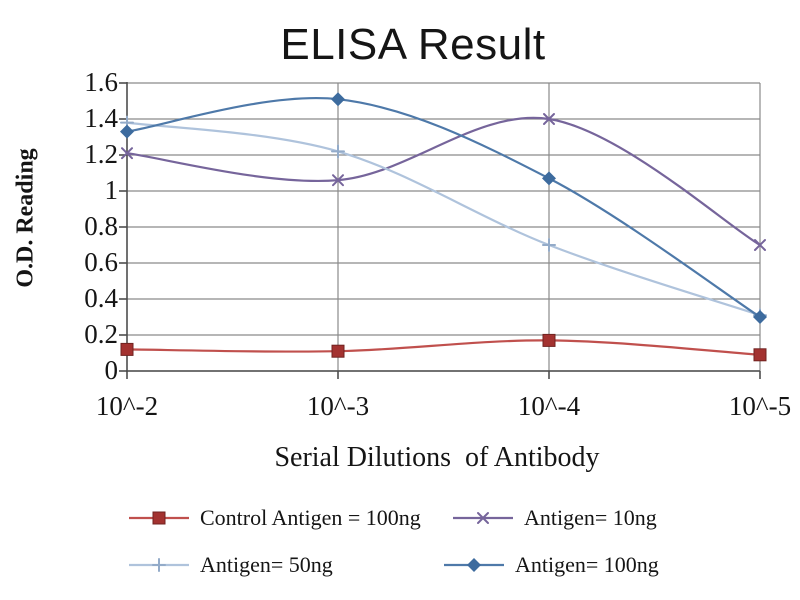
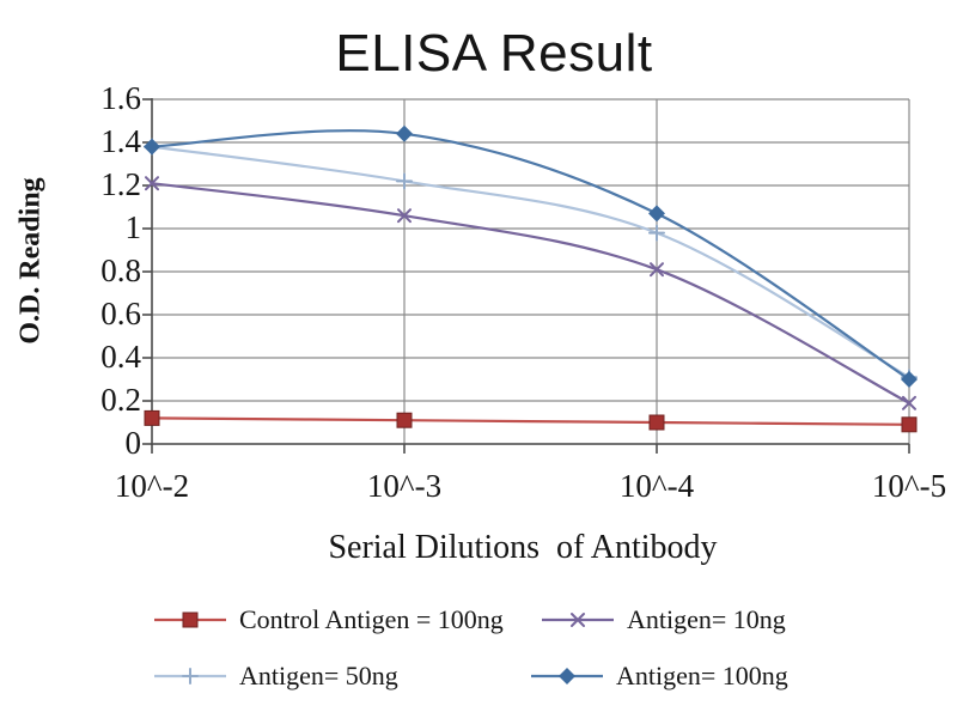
Antigen= 100ng/10^-2: 1.33 -> 1.38
Antigen= 100ng/10^-3: 1.51 -> 1.44
Control Antigen = 100ng/10^-4: 0.17 -> 0.10
Antigen= 10ng/10^-4: 1.40 -> 0.81
Antigen= 50ng/10^-4: 0.70 -> 0.98
Antigen= 10ng/10^-5: 0.70 -> 0.19
